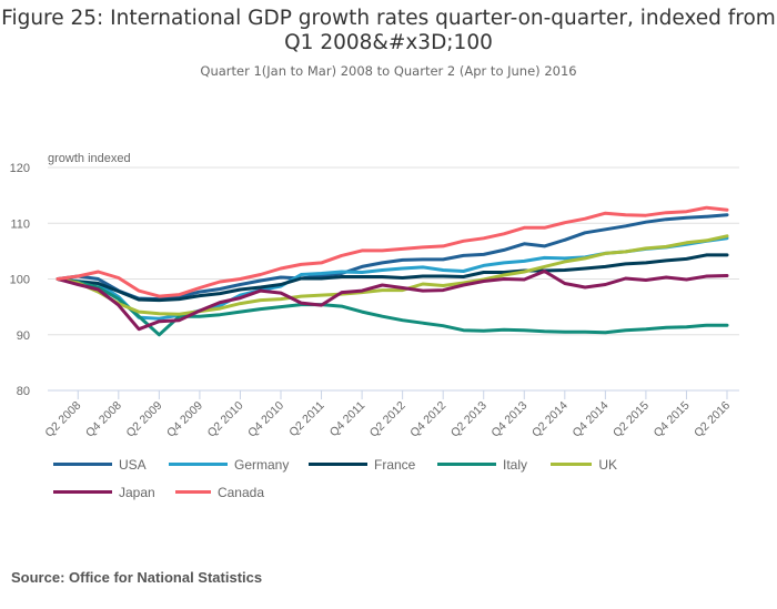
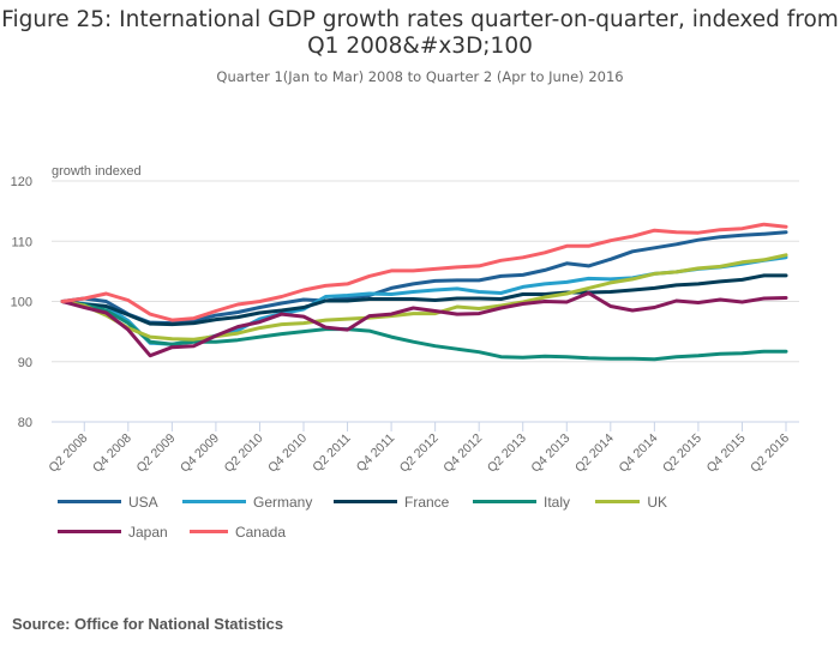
Italy/Q2 2009: 90 -> 93
